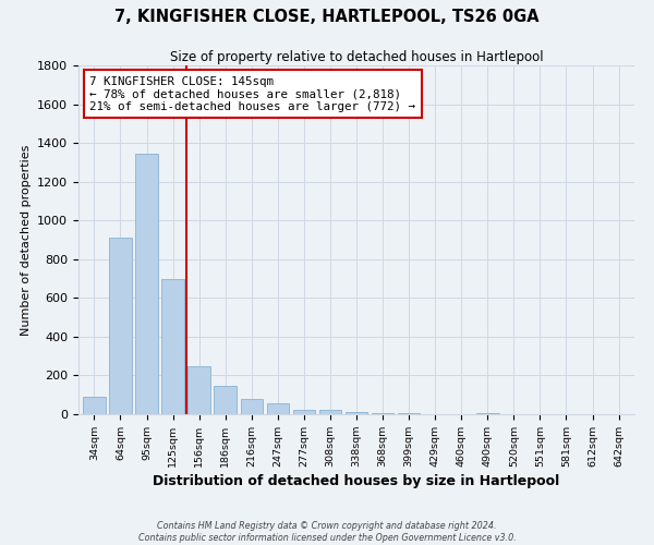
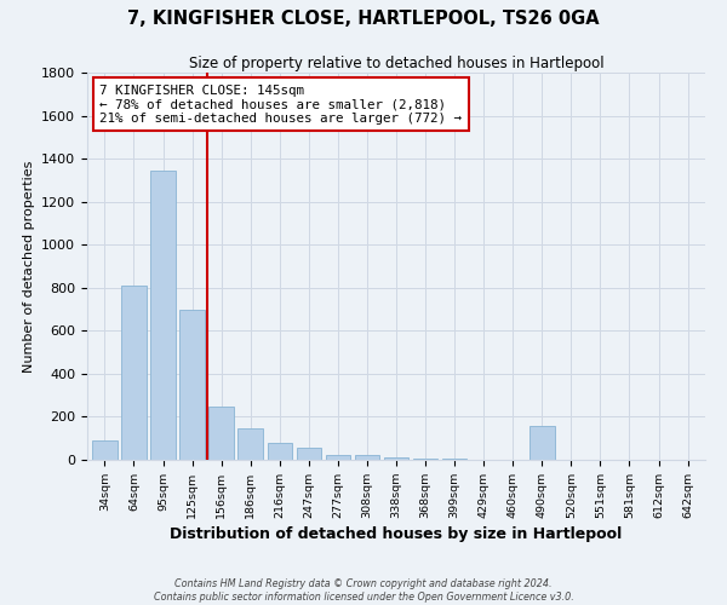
64sqm: 910 -> 810
490sqm: 10 -> 160
